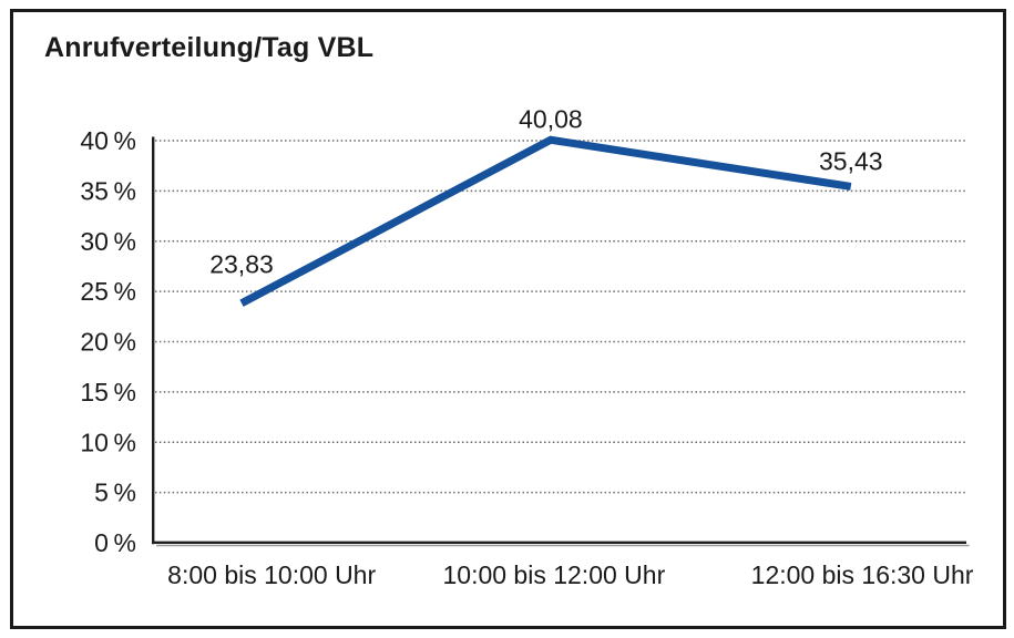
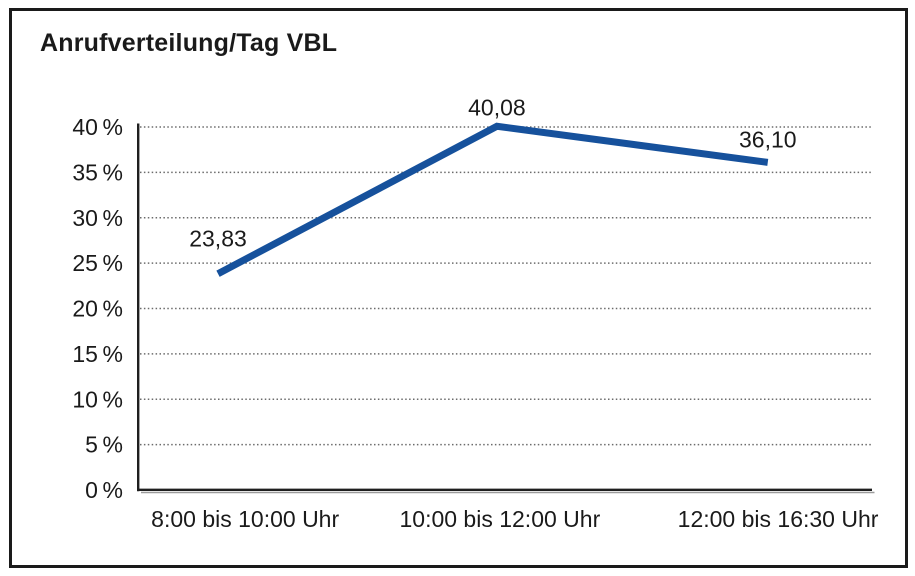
12:00 bis 16:30 Uhr: 35,43 -> 36,10
